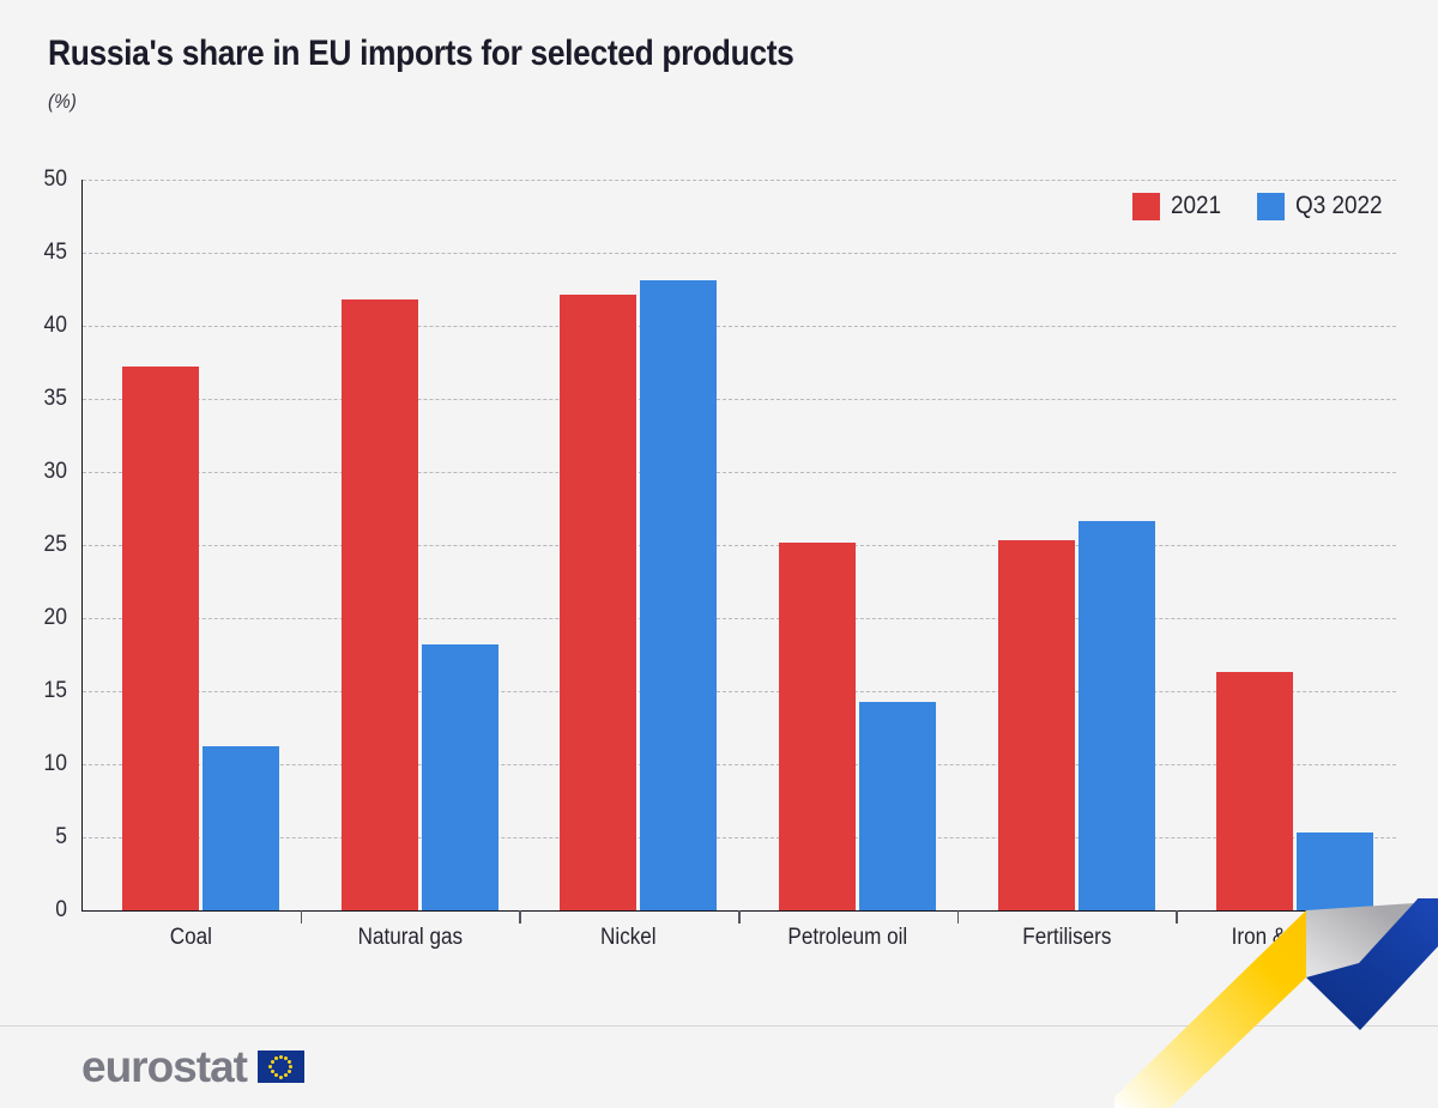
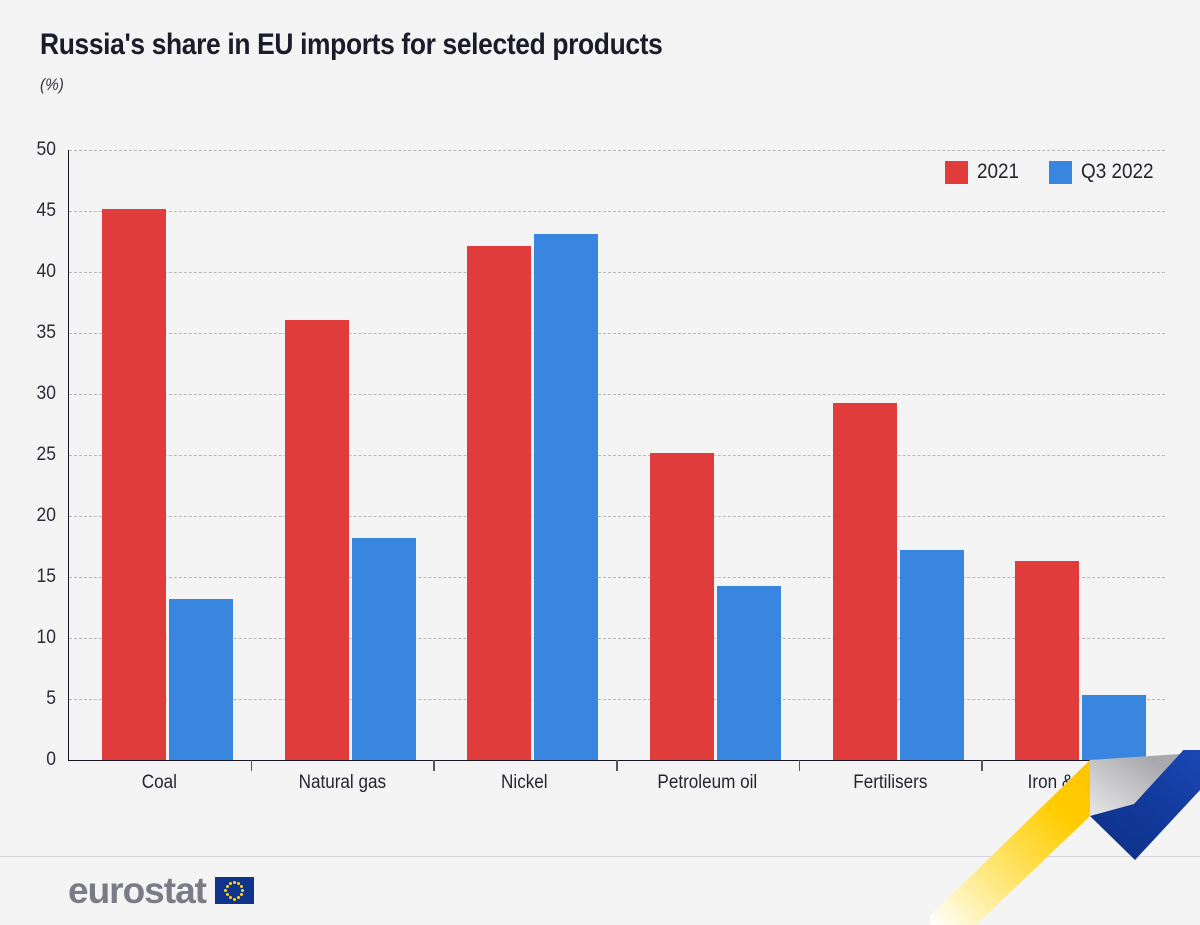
2021/Coal: 37.2 -> 45.2
Q3 2022/Coal: 11.2 -> 13.2
2021/Natural gas: 41.8 -> 36.1
2021/Fertilisers: 25.3 -> 29.3
Q3 2022/Fertilisers: 26.6 -> 17.2
